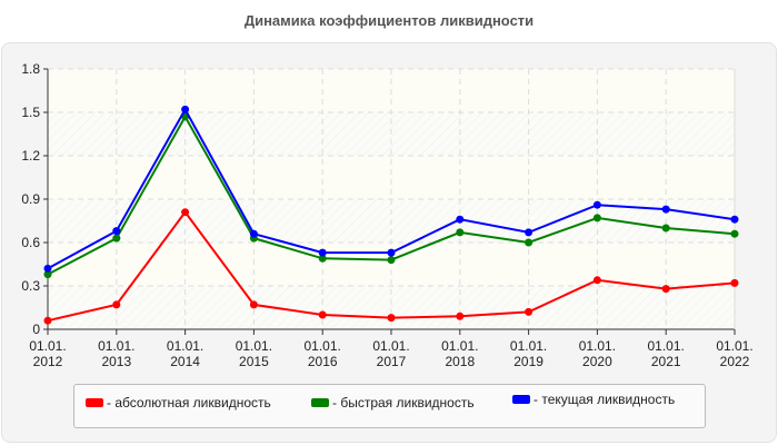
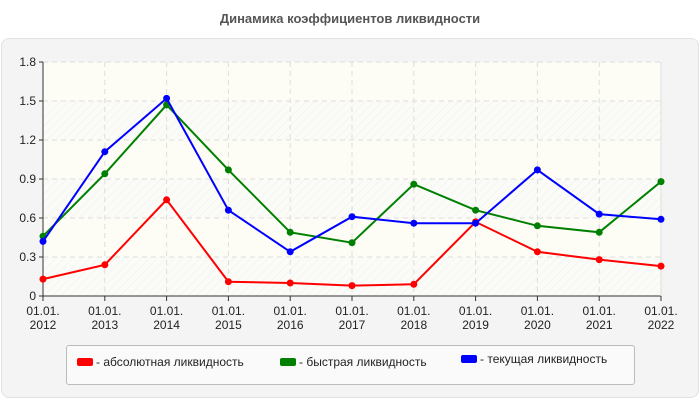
- абсолютная ликвидность/01.01.2012: 0.06 -> 0.13
- быстрая ликвидность/01.01.2012: 0.38 -> 0.46
- абсолютная ликвидность/01.01.2013: 0.17 -> 0.24
- быстрая ликвидность/01.01.2013: 0.63 -> 0.94
- текущая ликвидность/01.01.2013: 0.68 -> 1.11
- абсолютная ликвидность/01.01.2014: 0.81 -> 0.74
- абсолютная ликвидность/01.01.2015: 0.17 -> 0.11
- быстрая ликвидность/01.01.2015: 0.63 -> 0.97
- текущая ликвидность/01.01.2016: 0.53 -> 0.34
- быстрая ликвидность/01.01.2017: 0.48 -> 0.41
- текущая ликвидность/01.01.2017: 0.53 -> 0.61
- быстрая ликвидность/01.01.2018: 0.67 -> 0.86
- текущая ликвидность/01.01.2018: 0.76 -> 0.56
- абсолютная ликвидность/01.01.2019: 0.12 -> 0.57
- быстрая ликвидность/01.01.2019: 0.60 -> 0.66
- текущая ликвидность/01.01.2019: 0.67 -> 0.56
- быстрая ликвидность/01.01.2020: 0.77 -> 0.54
- текущая ликвидность/01.01.2020: 0.86 -> 0.97
- быстрая ликвидность/01.01.2021: 0.70 -> 0.49
- текущая ликвидность/01.01.2021: 0.83 -> 0.63
- абсолютная ликвидность/01.01.2022: 0.32 -> 0.23
- быстрая ликвидность/01.01.2022: 0.66 -> 0.88
- текущая ликвидность/01.01.2022: 0.76 -> 0.59
